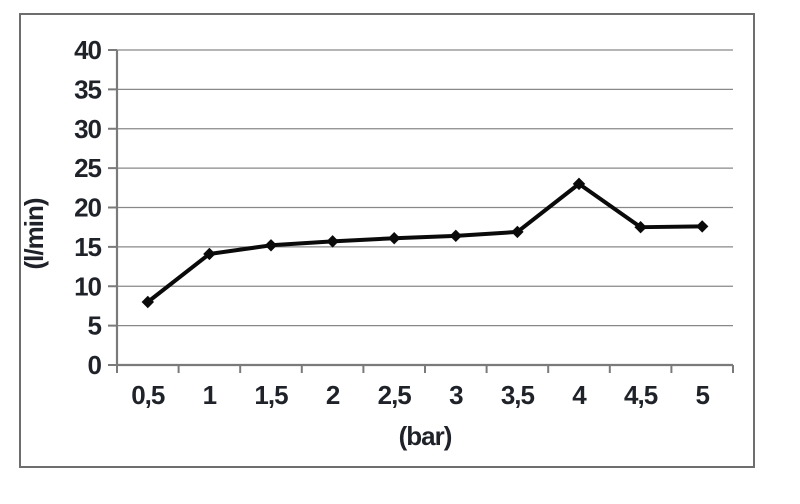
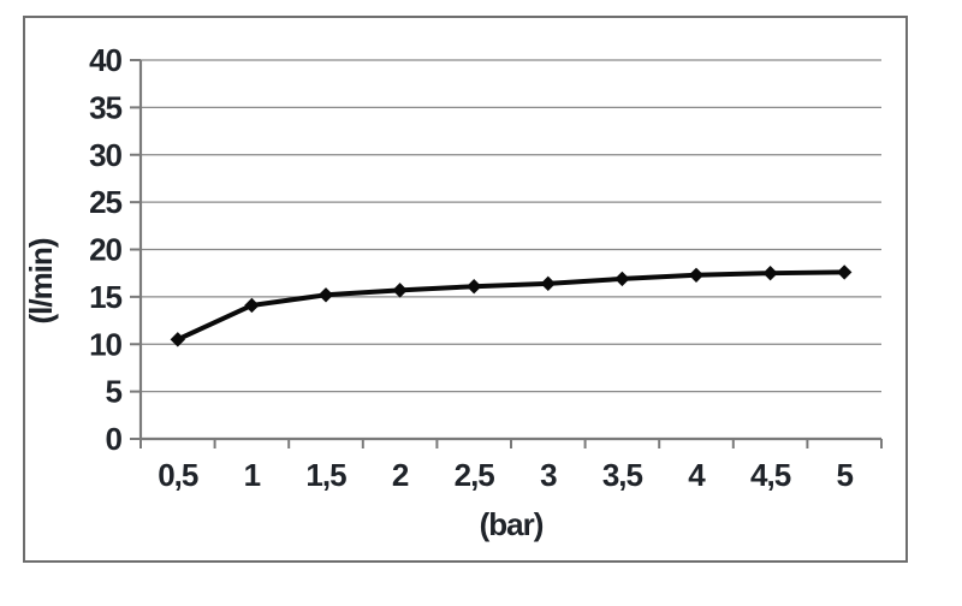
0,5: 8 -> 10
4: 23 -> 17
